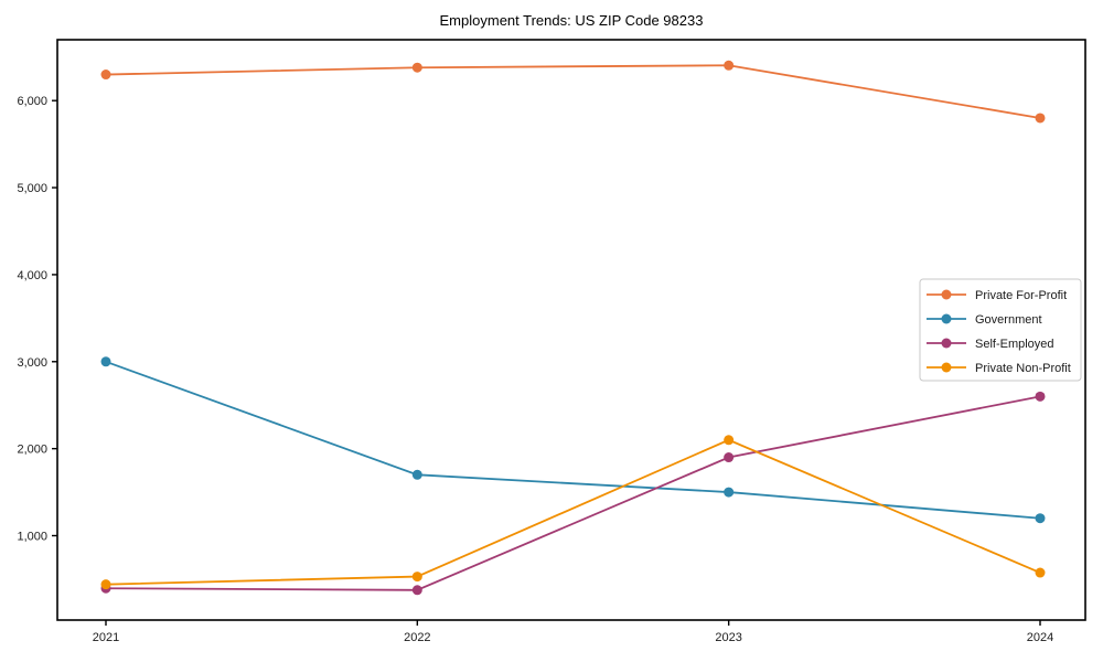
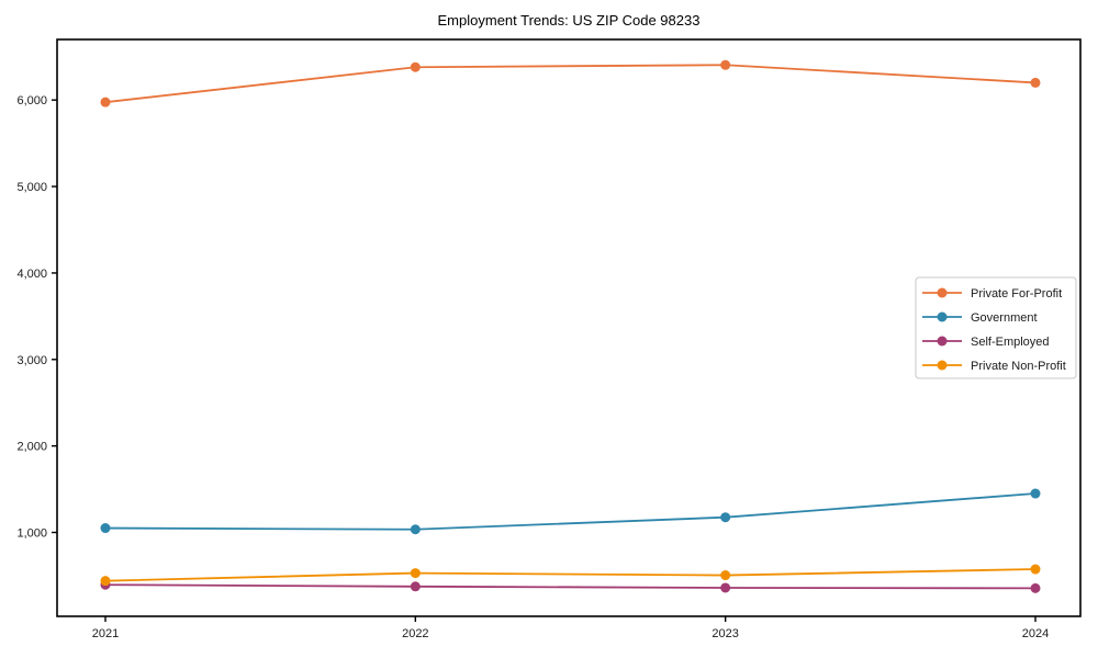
Private For-Profit/2021: 6300 -> 6000
Government/2021: 3000 -> 1000
Government/2022: 1700 -> 1000
Government/2023: 1500 -> 1200
Self-Employed/2023: 1900 -> 400
Private Non-Profit/2023: 2100 -> 500
Private For-Profit/2024: 5800 -> 6200
Government/2024: 1200 -> 1400
Self-Employed/2024: 2600 -> 400
